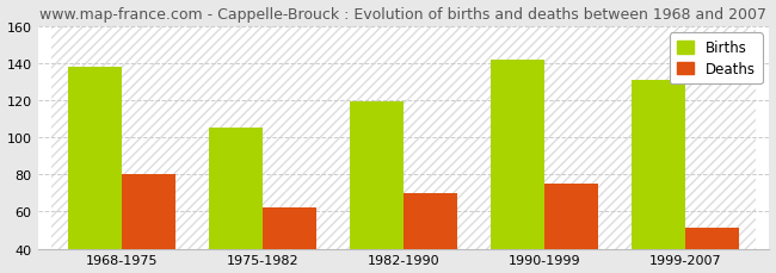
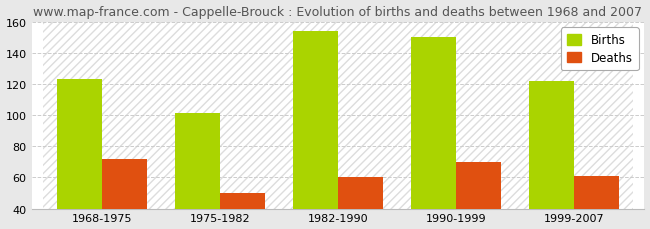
Births/1968-1975: 138 -> 123
Deaths/1968-1975: 80 -> 72
Births/1975-1982: 105 -> 101
Deaths/1975-1982: 62 -> 50
Births/1982-1990: 119 -> 154
Deaths/1982-1990: 70 -> 60
Births/1990-1999: 142 -> 150
Deaths/1990-1999: 75 -> 70
Births/1999-2007: 131 -> 122
Deaths/1999-2007: 51 -> 61
